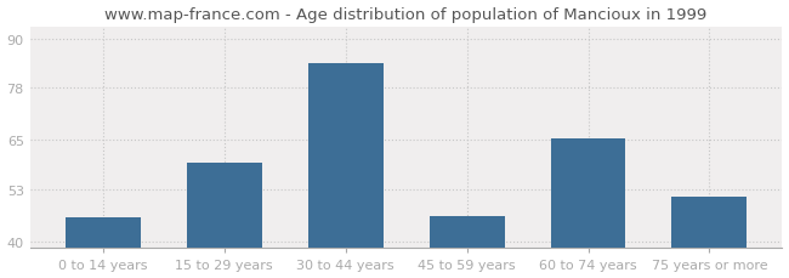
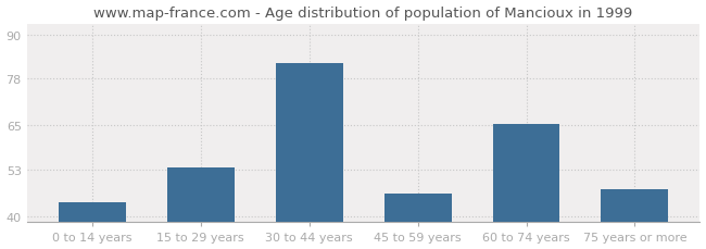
0 to 14 years: 46.0 -> 44.0
15 to 29 years: 59.5 -> 53.5
30 to 44 years: 84.0 -> 82.0
75 years or more: 51.0 -> 47.5
